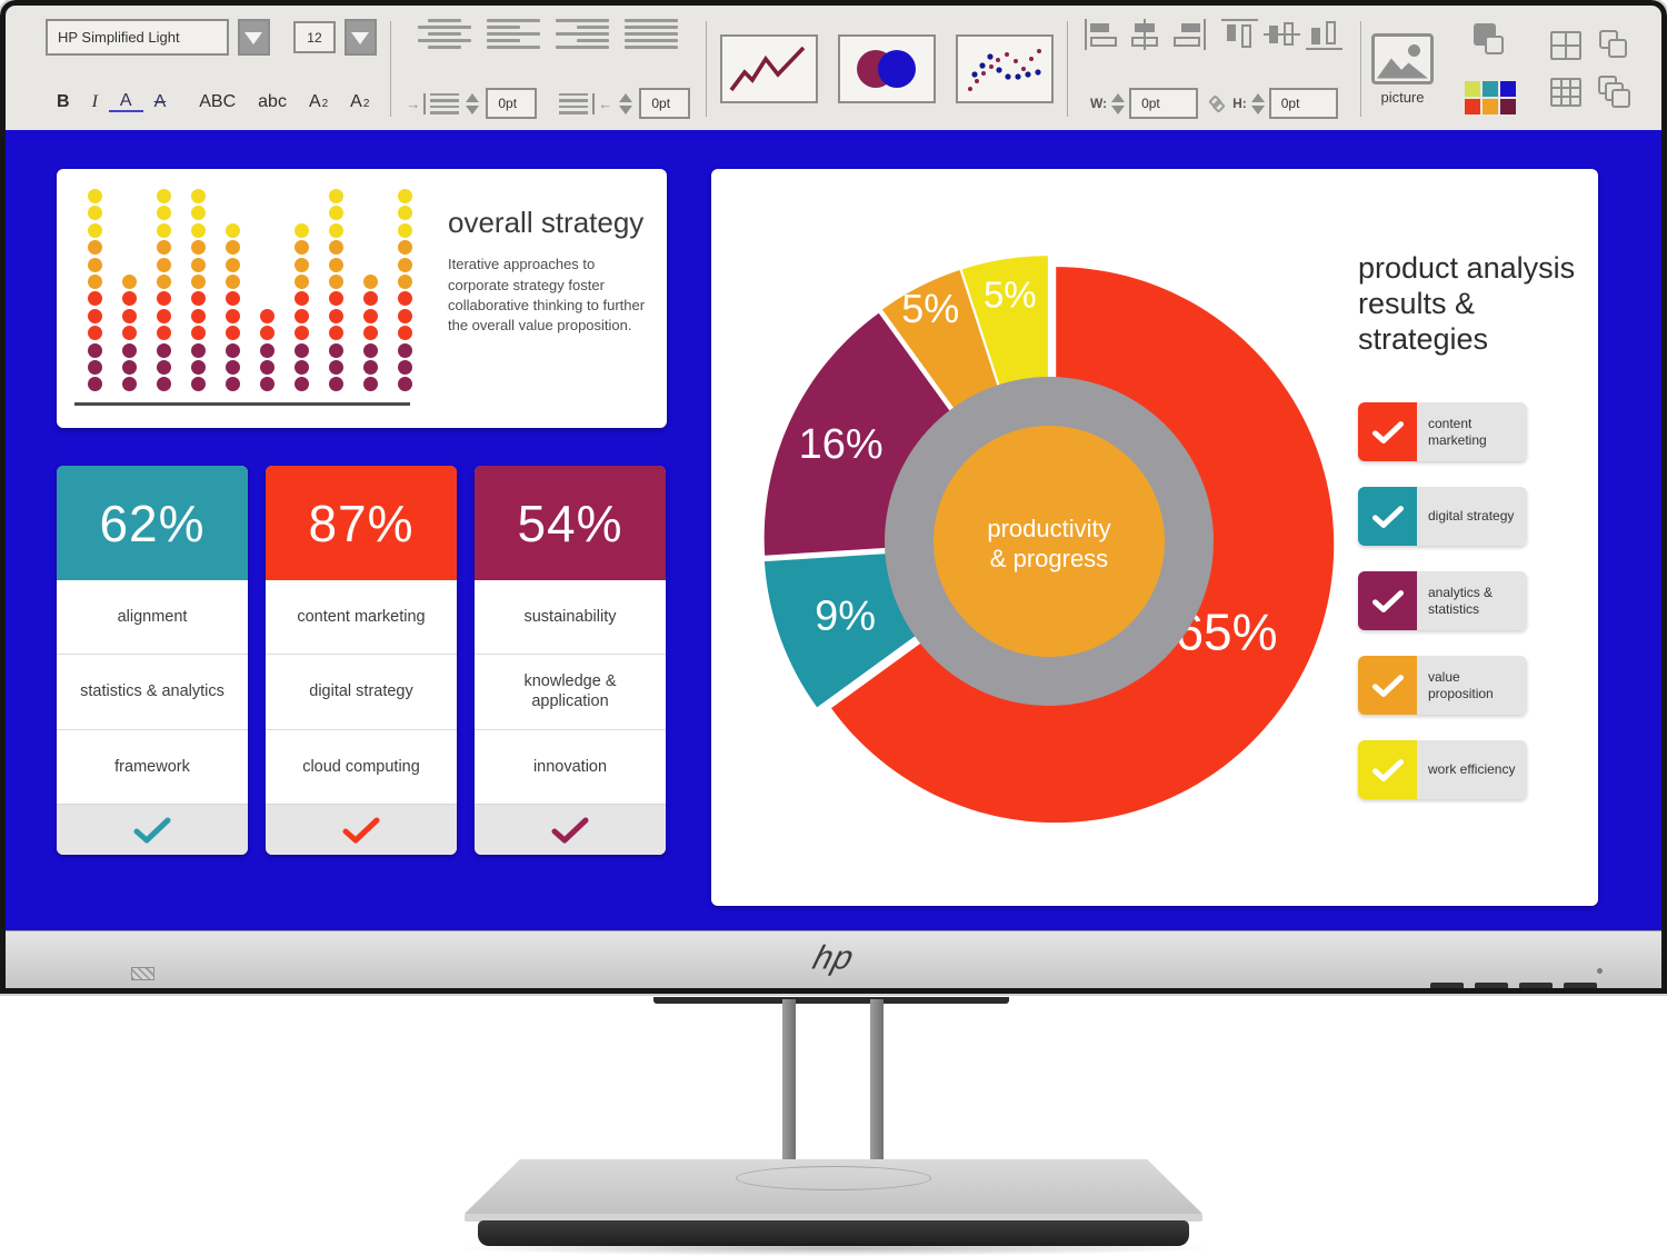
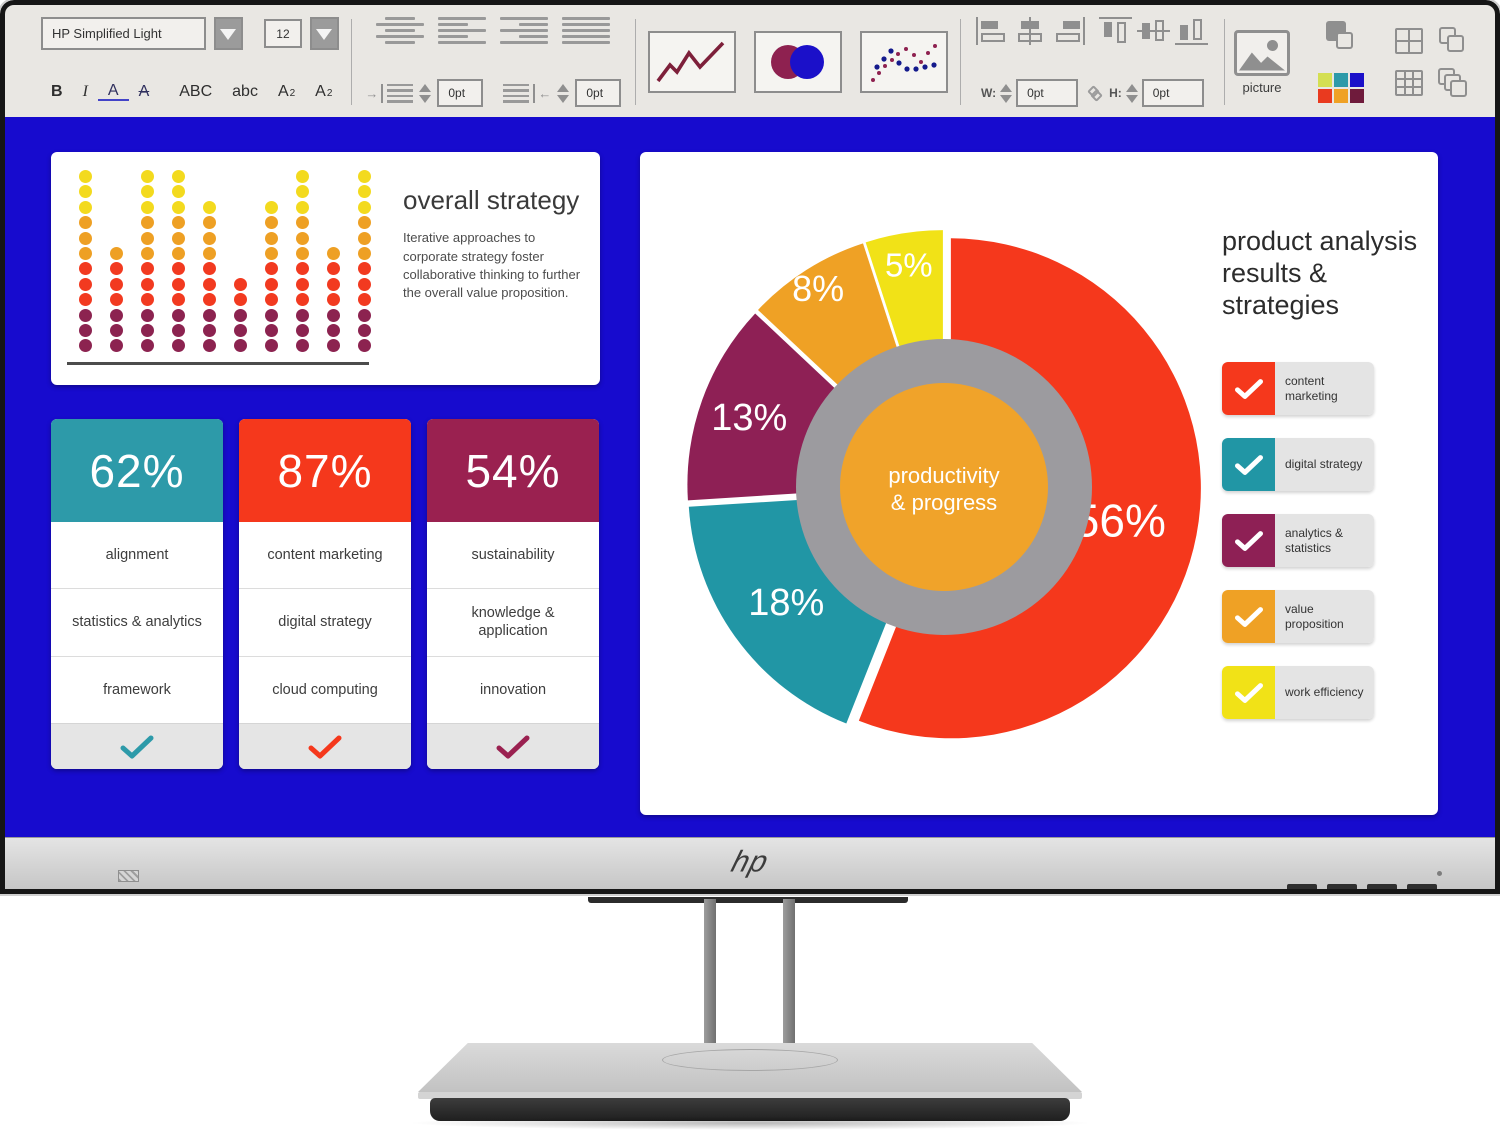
product analysis results & strategies/content marketing: 65% -> 56%
product analysis results & strategies/digital strategy: 9% -> 18%
product analysis results & strategies/analytics & statistics: 16% -> 13%
product analysis results & strategies/value proposition: 5% -> 8%
